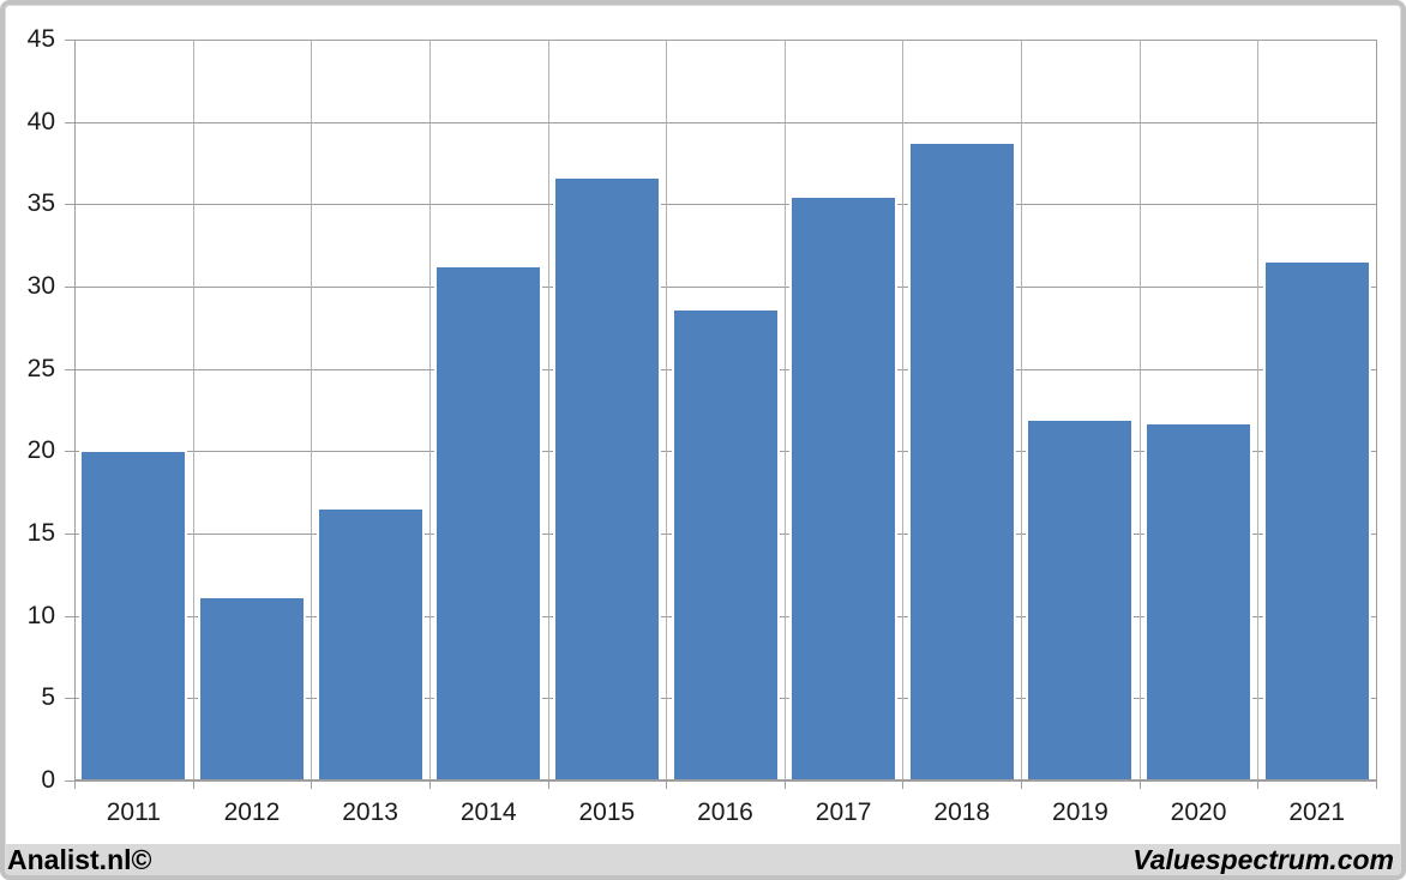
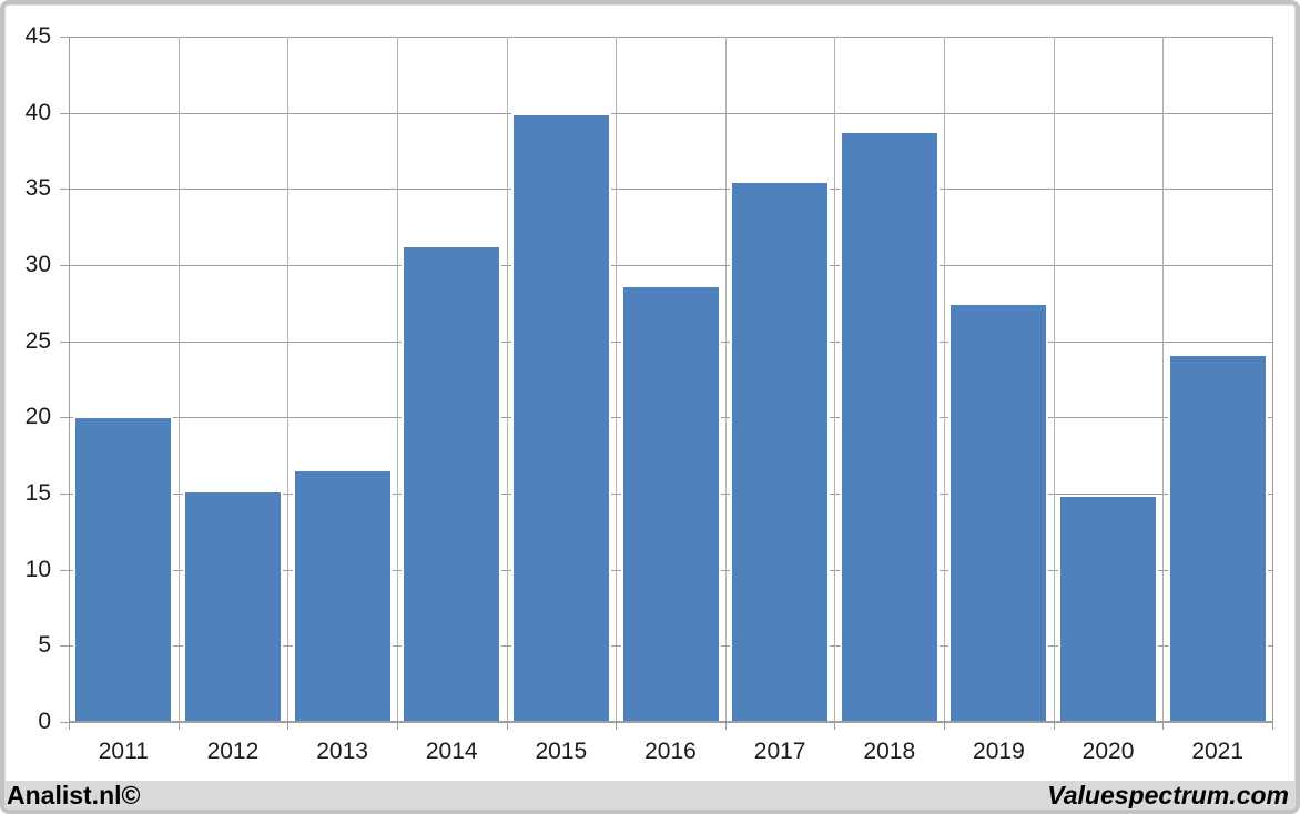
2012: 11.2 -> 15.2
2015: 36.7 -> 40.0
2019: 22.0 -> 27.5
2020: 21.8 -> 14.9
2021: 31.6 -> 24.2
